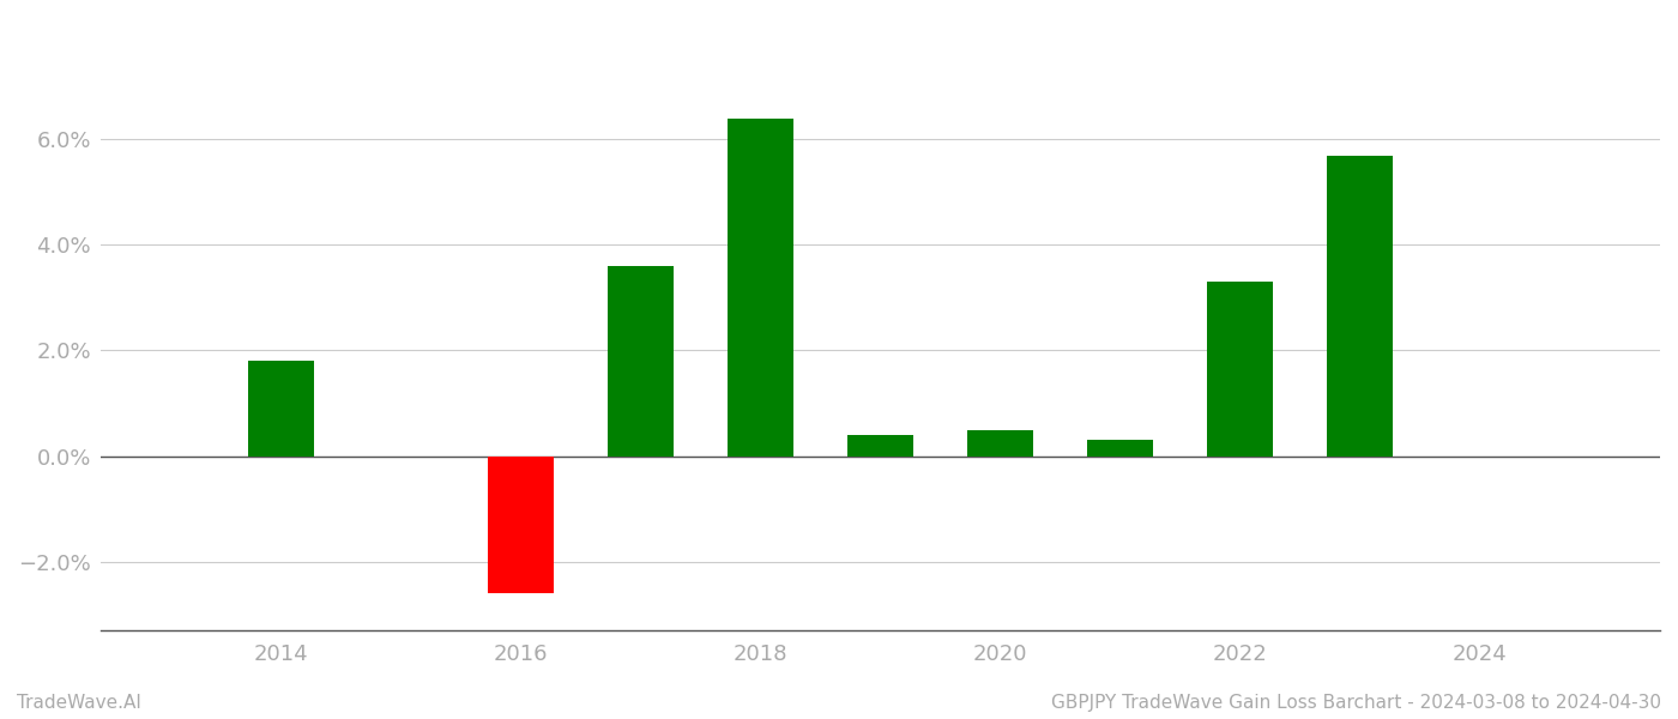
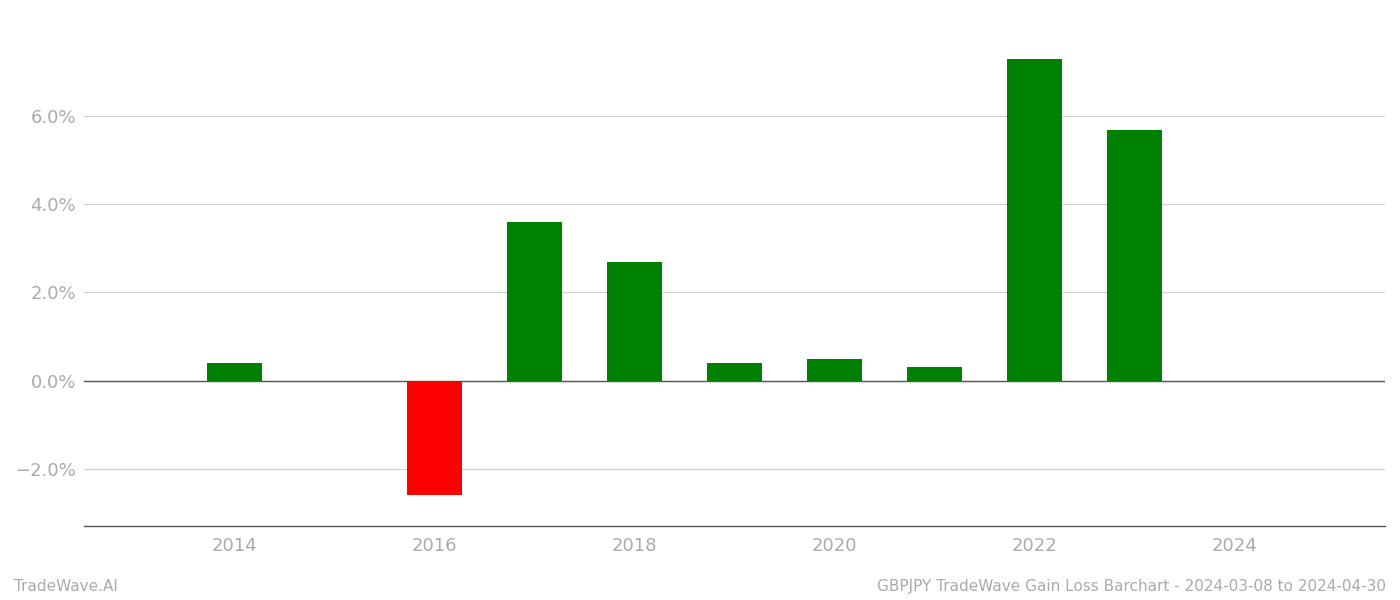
2014: 1.8% -> 0.4%
2018: 6.4% -> 2.7%
2022: 3.3% -> 7.3%
